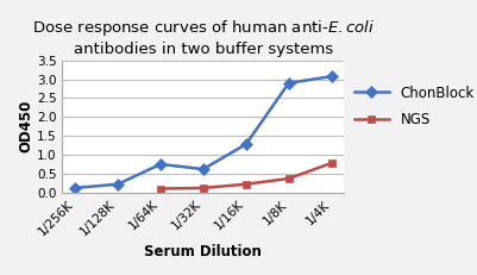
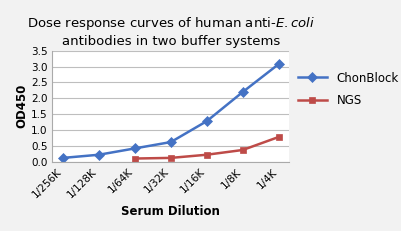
ChonBlock/1/64K: 0.75 -> 0.42
ChonBlock/1/8K: 2.90 -> 2.20
